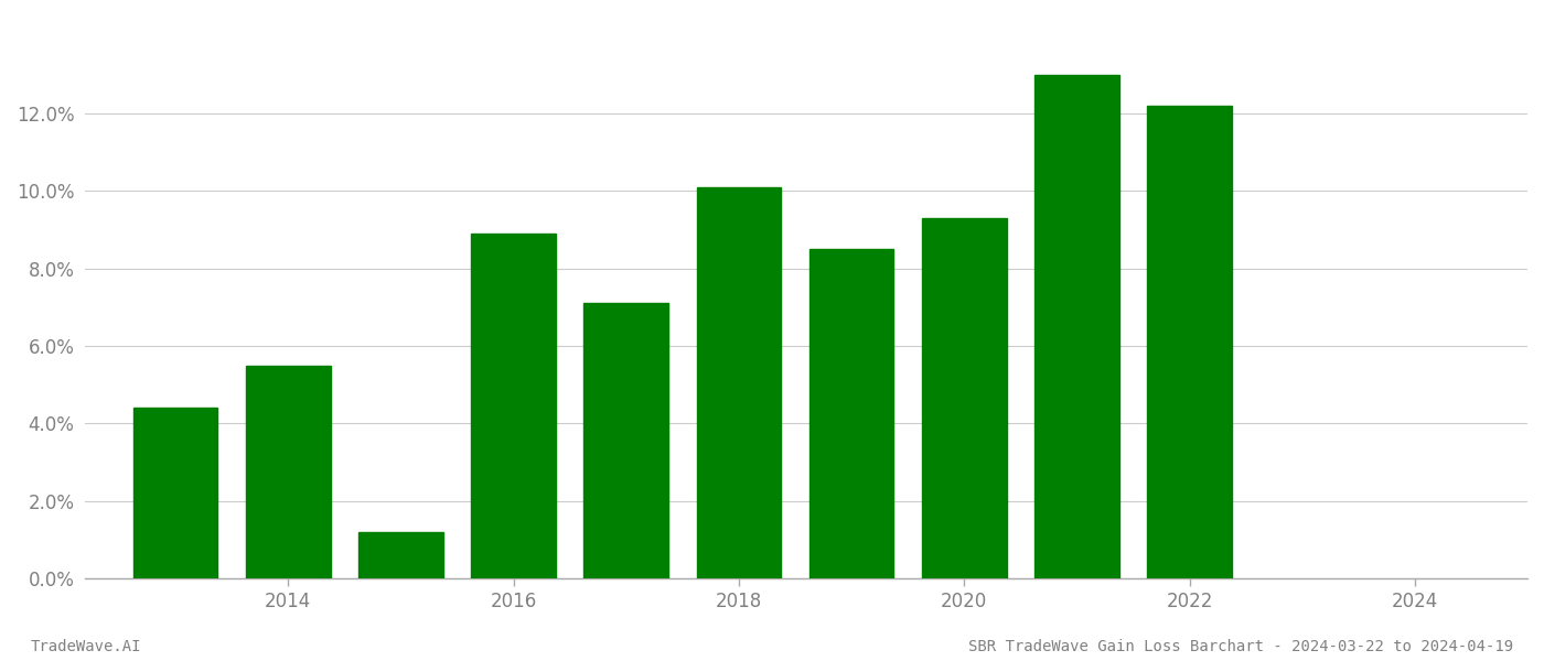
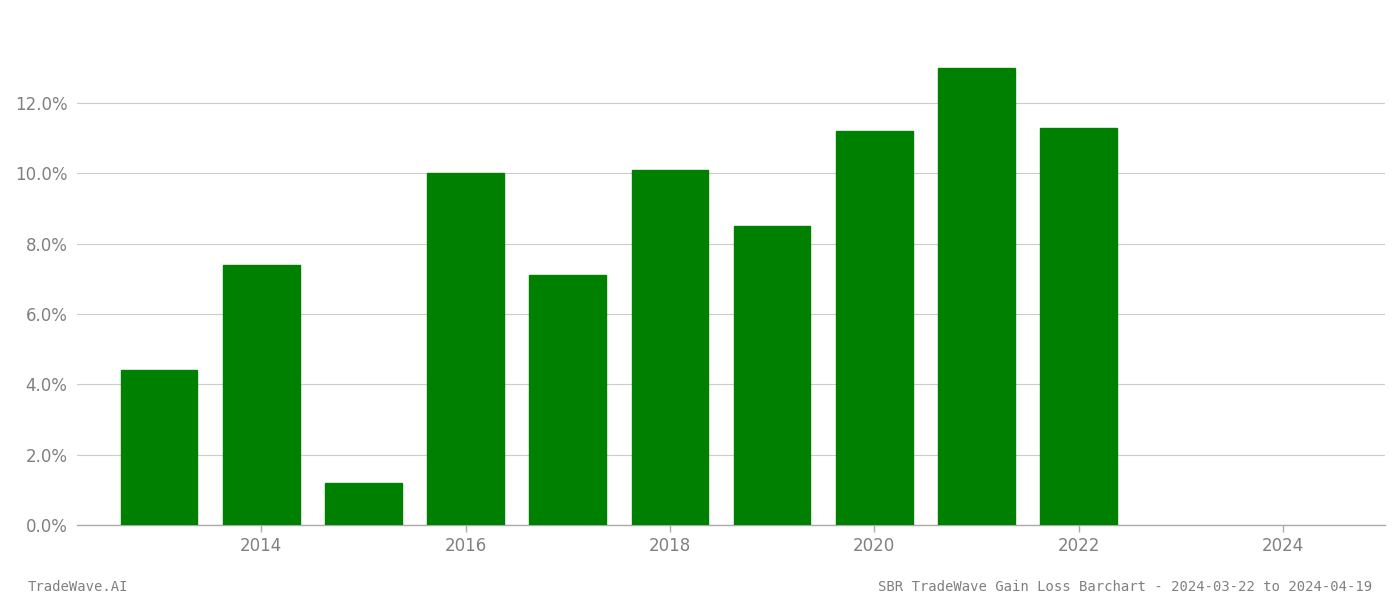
2014: 5.5% -> 7.4%
2016: 8.9% -> 10.0%
2020: 9.3% -> 11.2%
2022: 12.2% -> 11.3%
